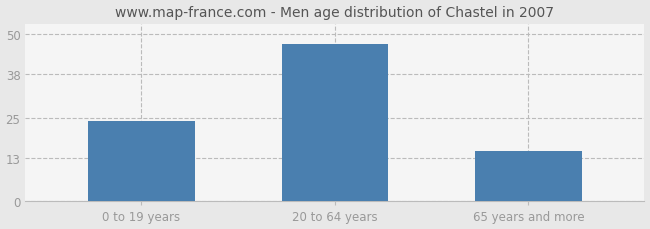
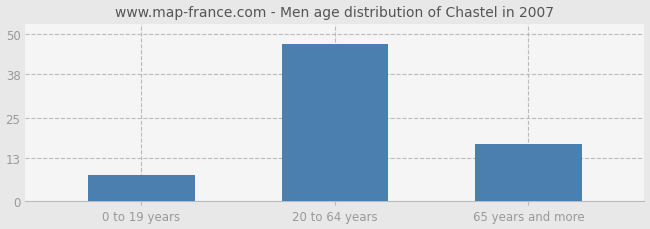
0 to 19 years: 24 -> 8
65 years and more: 15 -> 17
